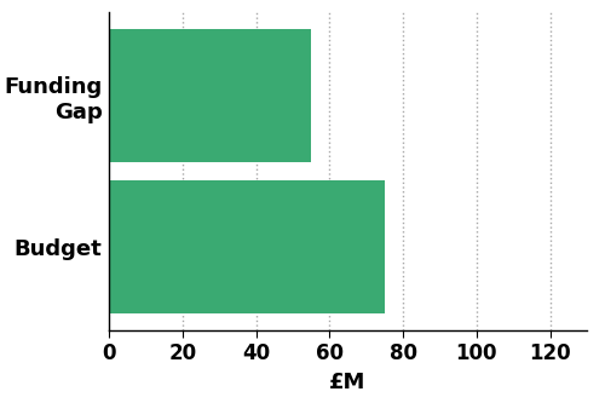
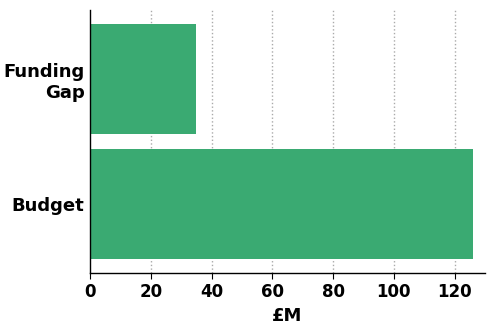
Funding Gap: 55 -> 35
Budget: 75 -> 126
